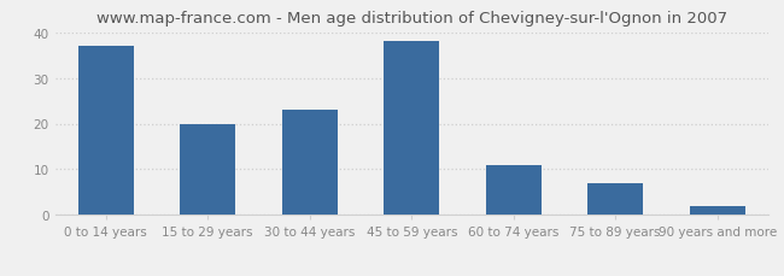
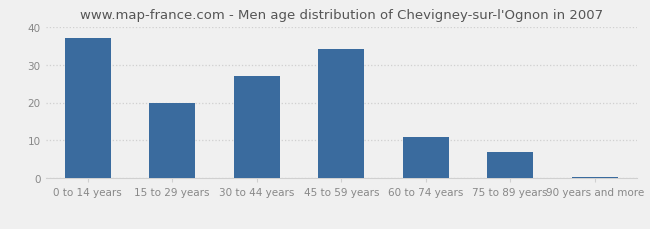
30 to 44 years: 23.0 -> 27.0
45 to 59 years: 38.0 -> 34.0
90 years and more: 2.0 -> 0.5
